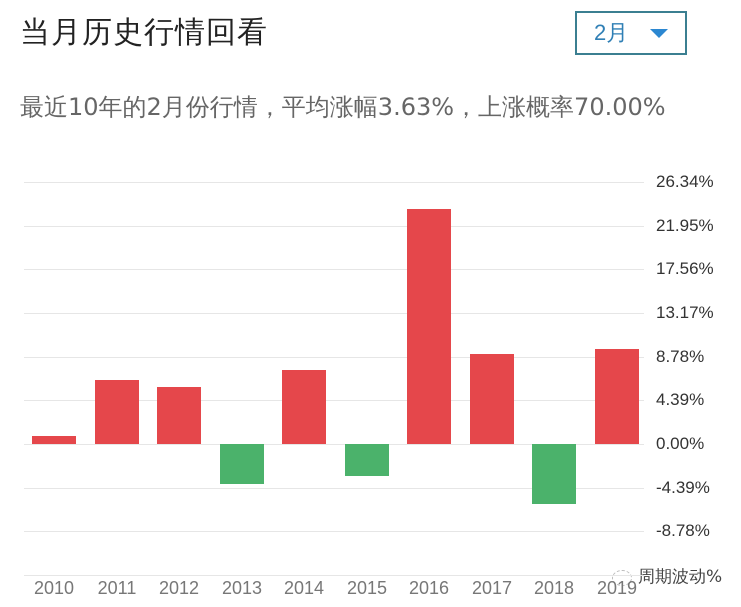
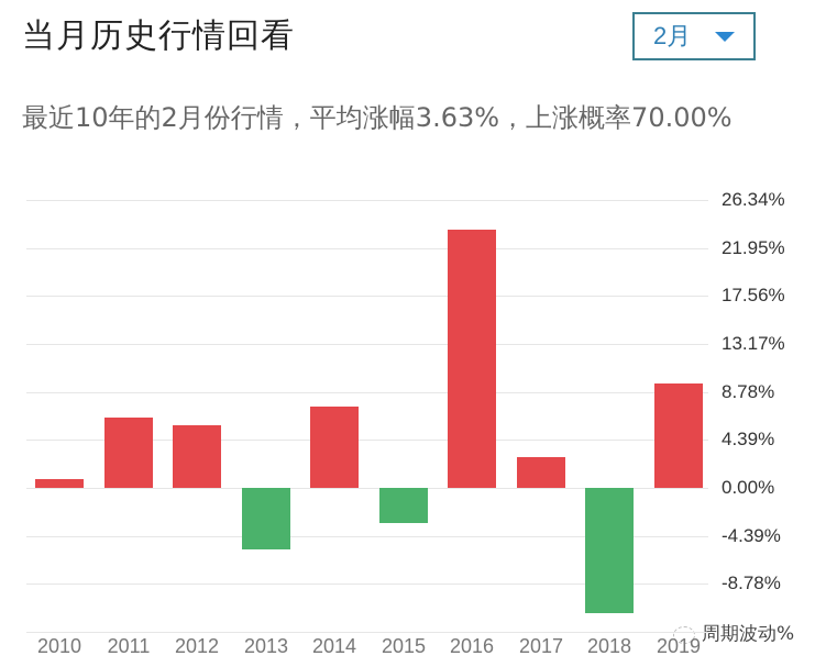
2013: -4% -> -6%
2017: 9% -> 3%
2018: -6% -> -12%
